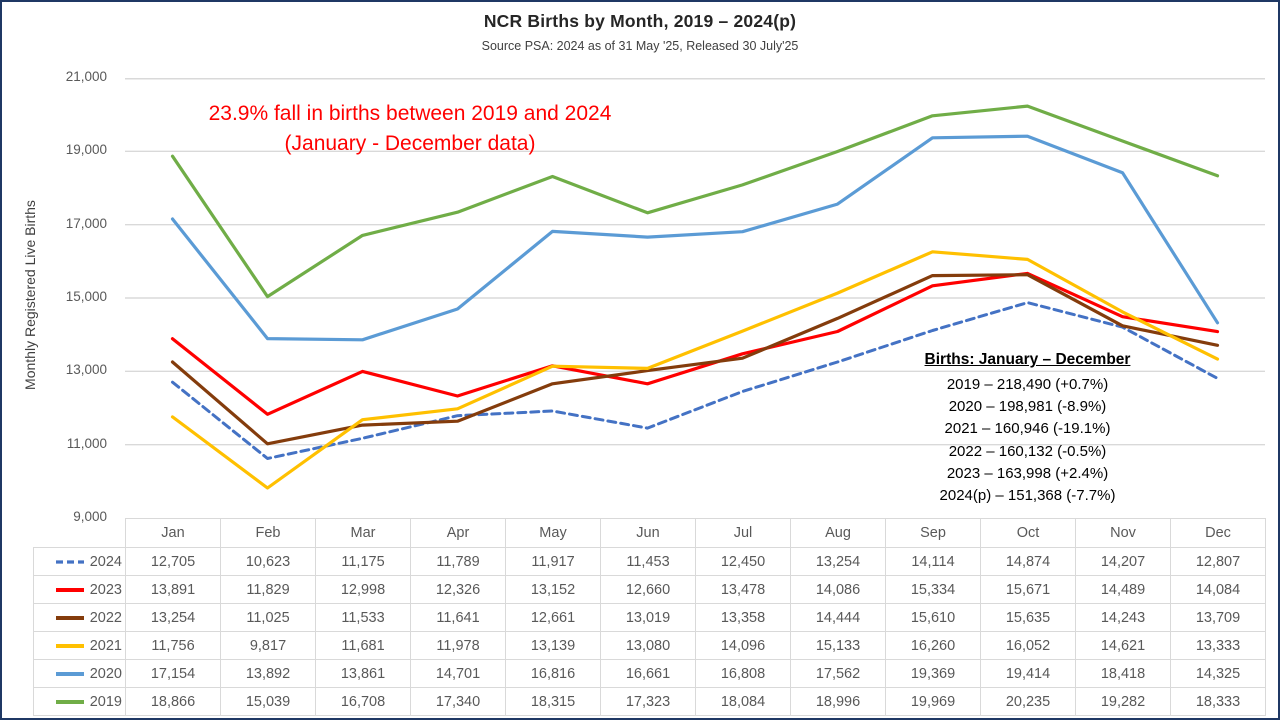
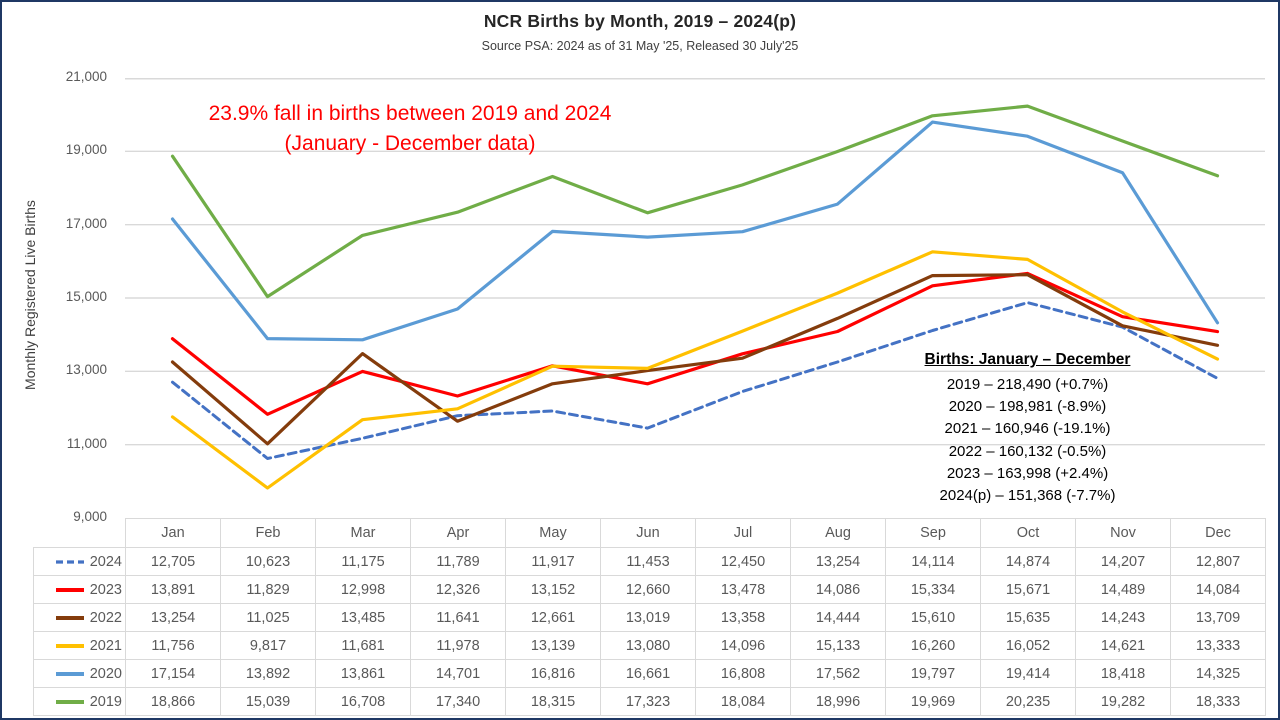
2022/Mar: 11,533 -> 13,485
2020/Sep: 19,369 -> 19,797
